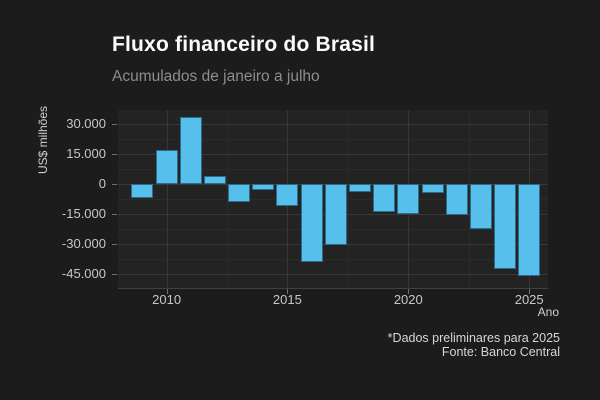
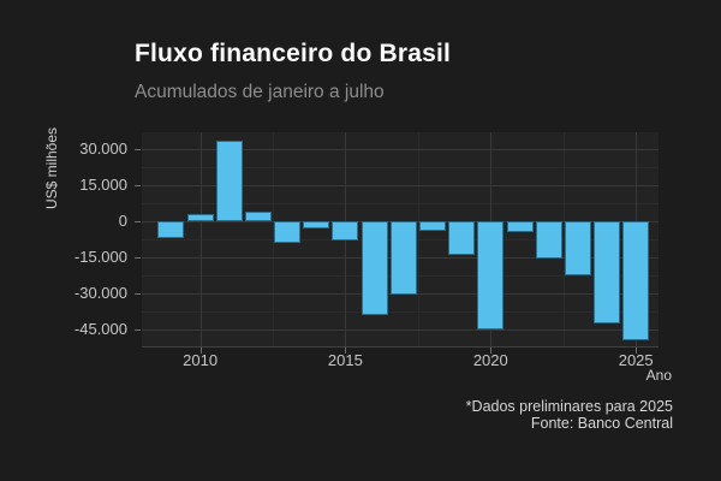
2010: 17000 -> 3000
2015: -11000 -> -8000
2020: -15000 -> -45000
2025: -46000 -> -50000
